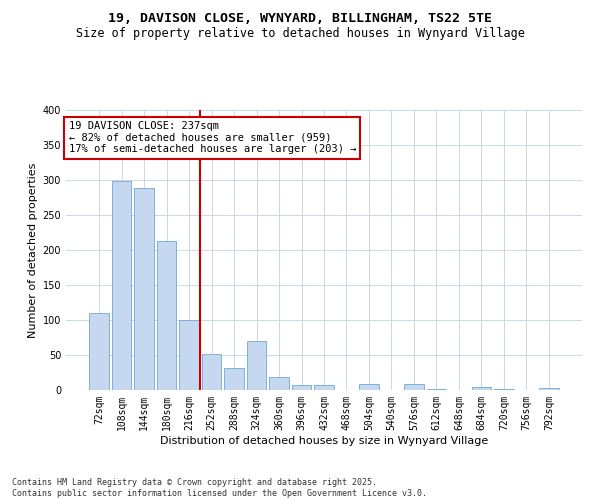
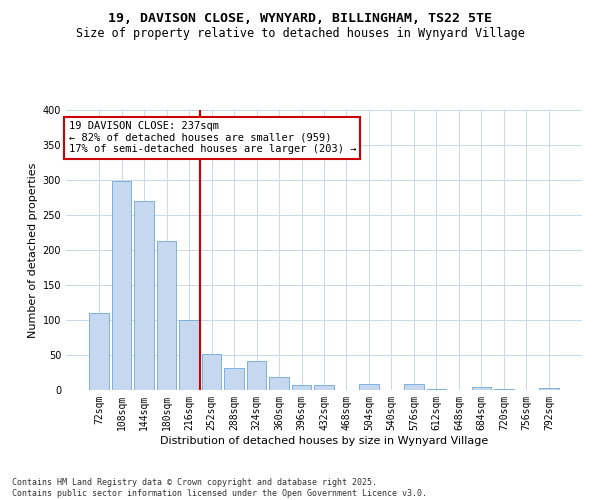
144sqm: 288 -> 270
324sqm: 70 -> 41
